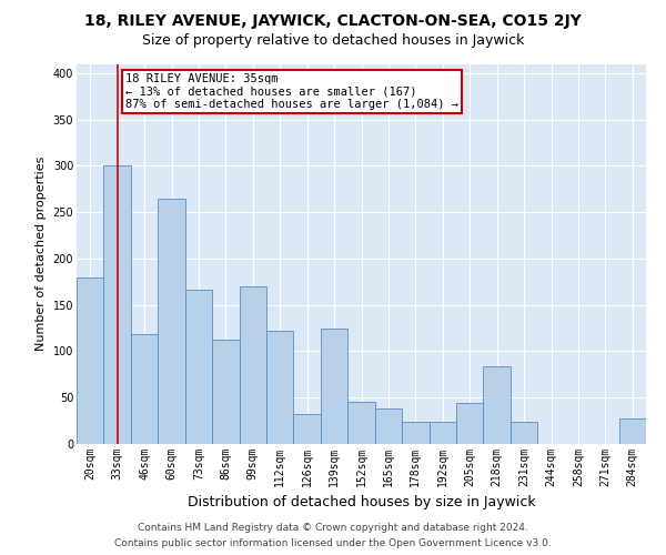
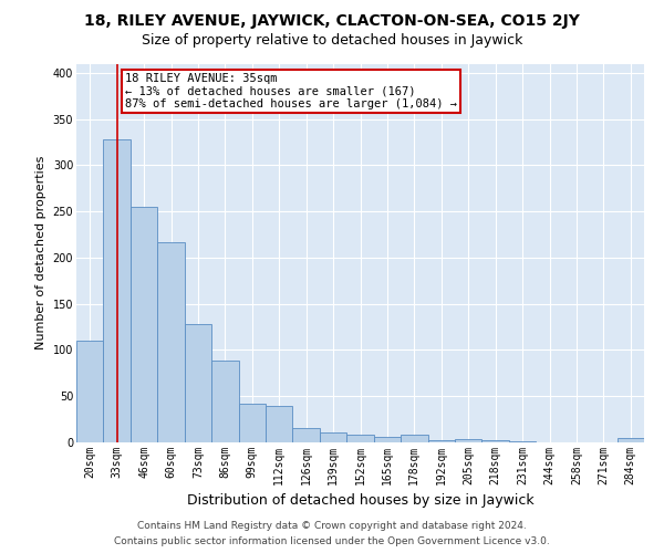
20sqm: 180 -> 110
33sqm: 300 -> 328
46sqm: 118 -> 255
60sqm: 264 -> 217
73sqm: 166 -> 128
86sqm: 112 -> 88
99sqm: 170 -> 42
112sqm: 122 -> 40
126sqm: 32 -> 16
139sqm: 124 -> 11
152sqm: 46 -> 8
165sqm: 38 -> 6
178sqm: 24 -> 8
192sqm: 24 -> 2
205sqm: 44 -> 4
218sqm: 84 -> 2
231sqm: 24 -> 1
284sqm: 28 -> 5
